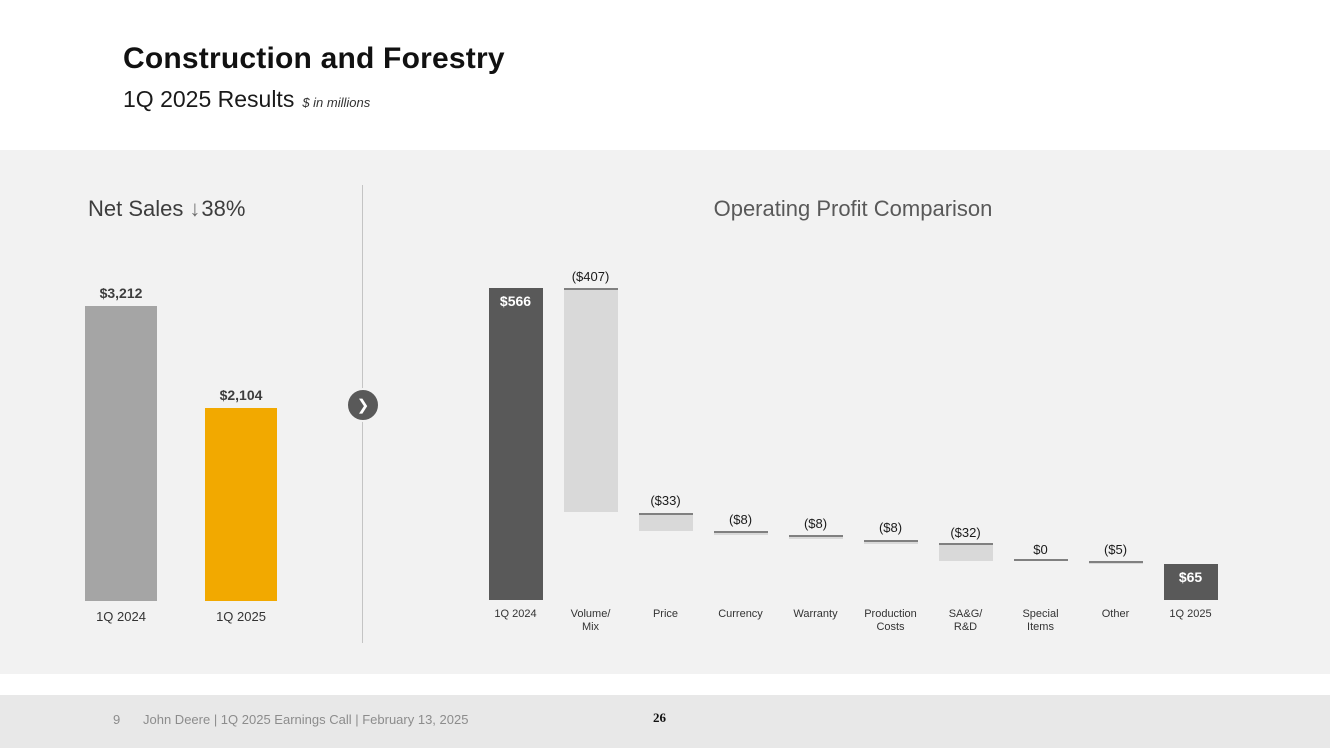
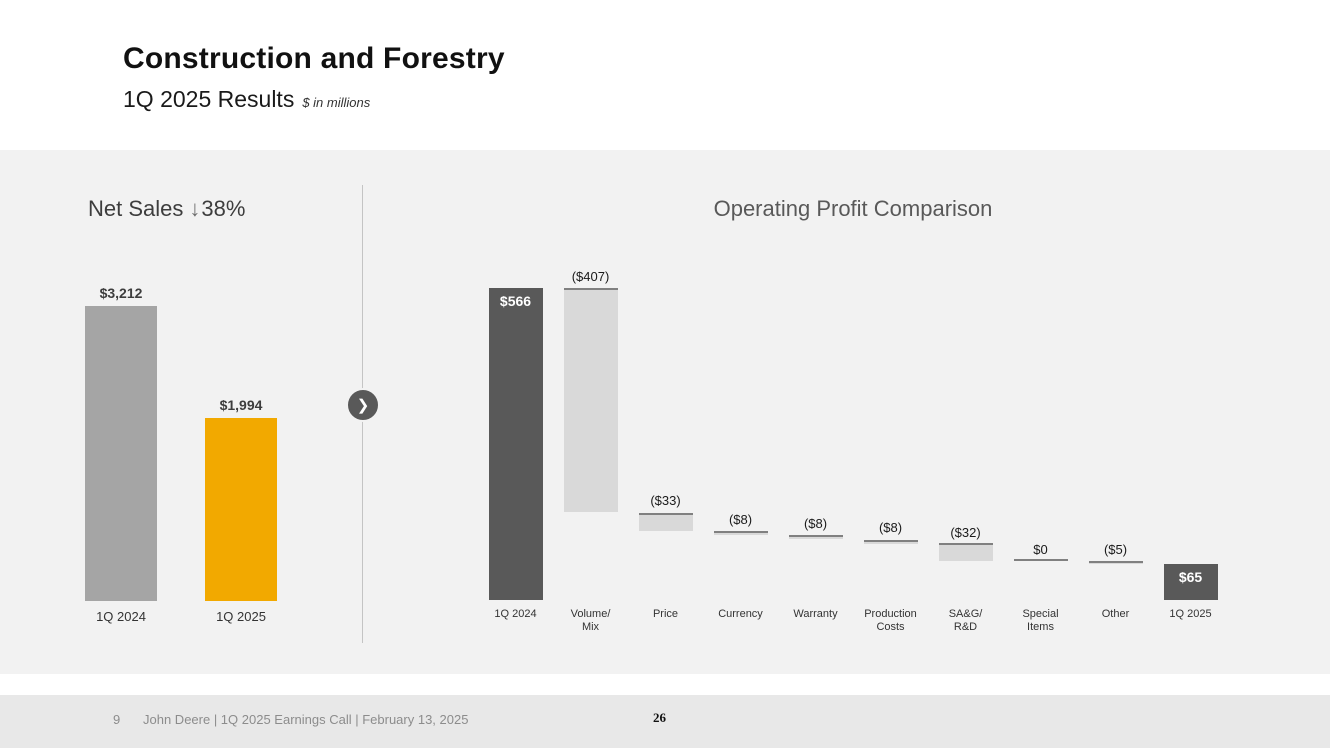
Net Sales ↓38%/1Q 2025: $2,104 -> $1,994
